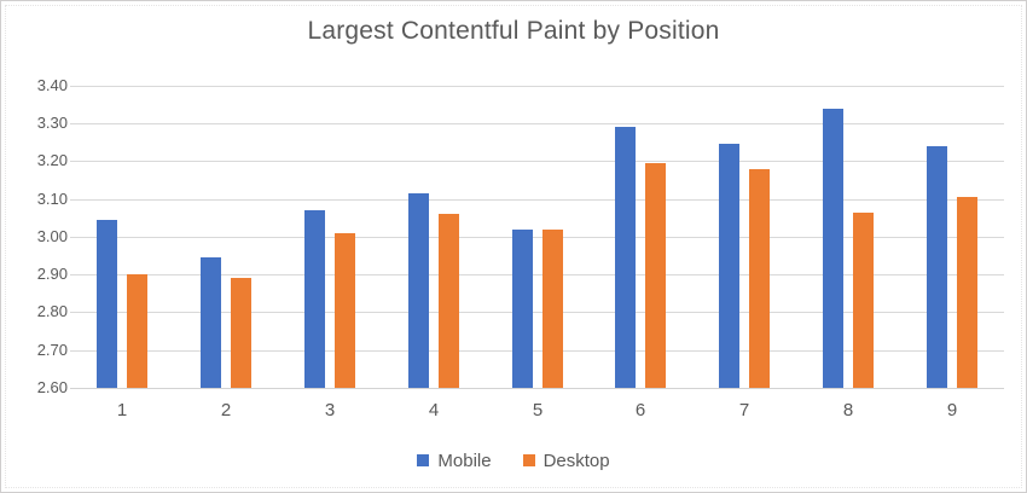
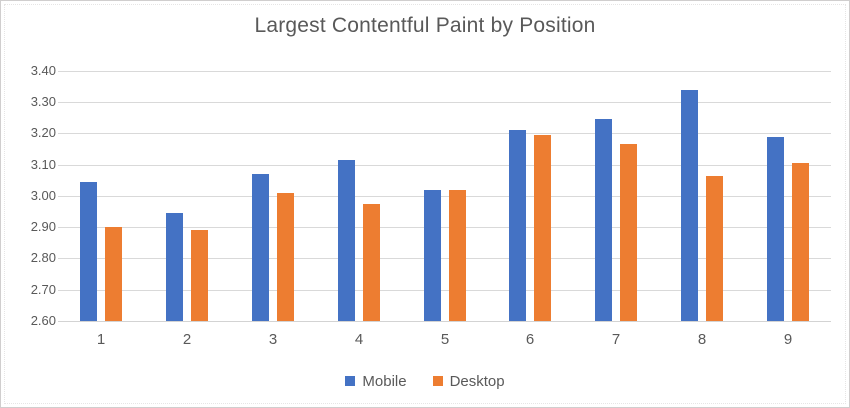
Desktop/4: 3.06 -> 2.98
Mobile/6: 3.29 -> 3.21
Desktop/7: 3.18 -> 3.17
Mobile/9: 3.24 -> 3.19
